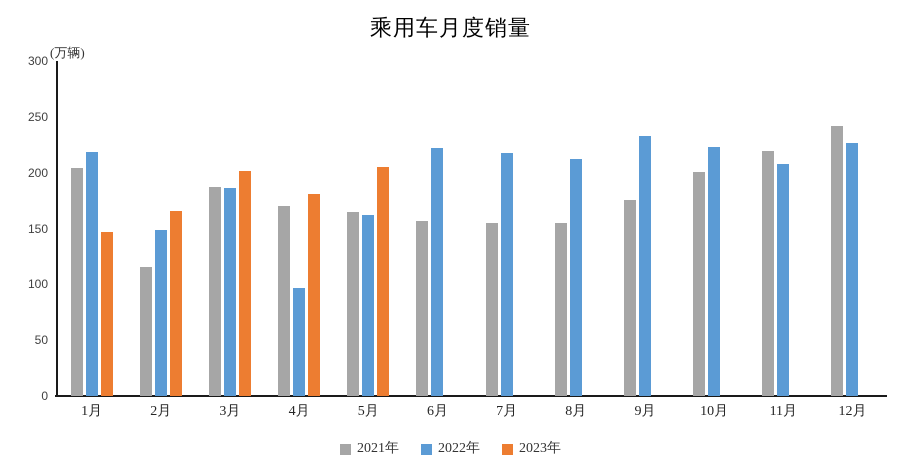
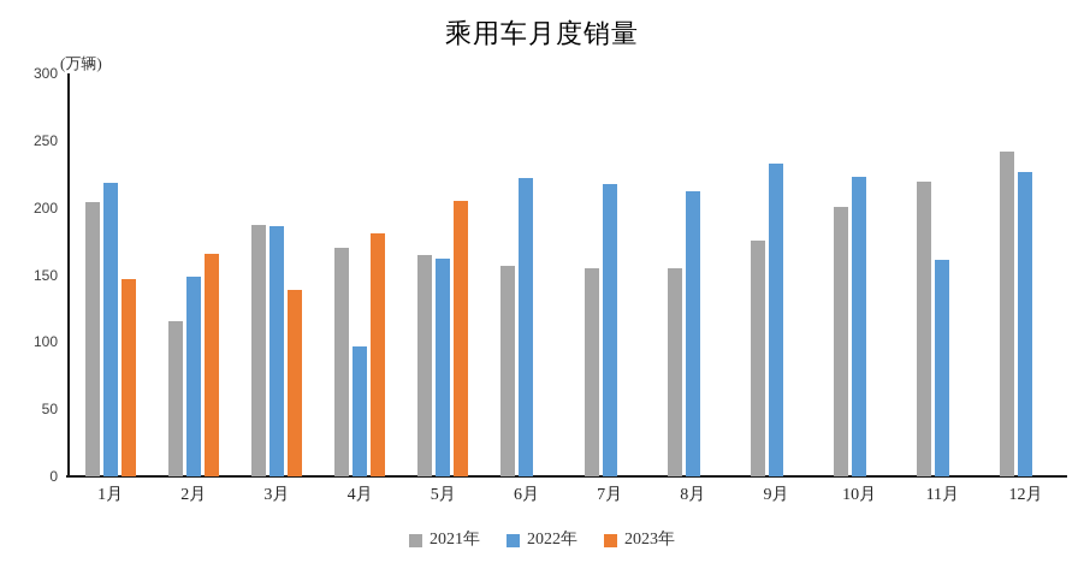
2023年/3月: 202 -> 139
2022年/11月: 208 -> 161
